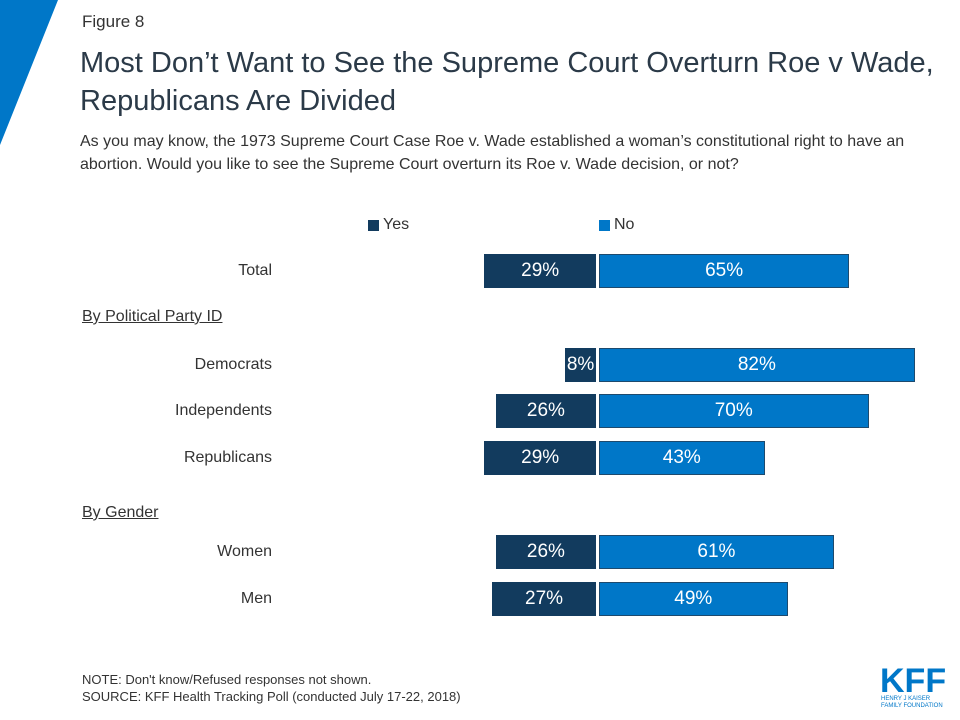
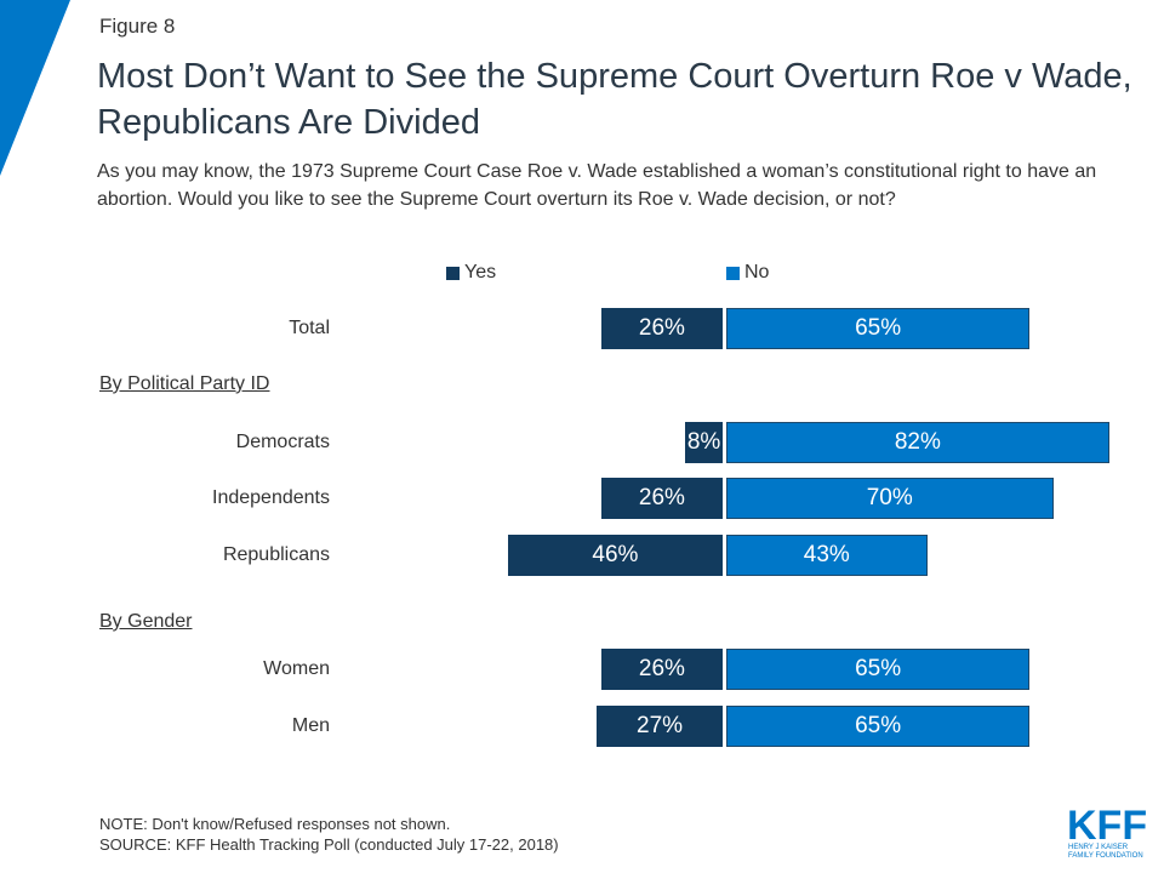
Yes/Total: 29% -> 26%
Yes/Republicans: 29% -> 46%
No/Women: 61% -> 65%
No/Men: 49% -> 65%
